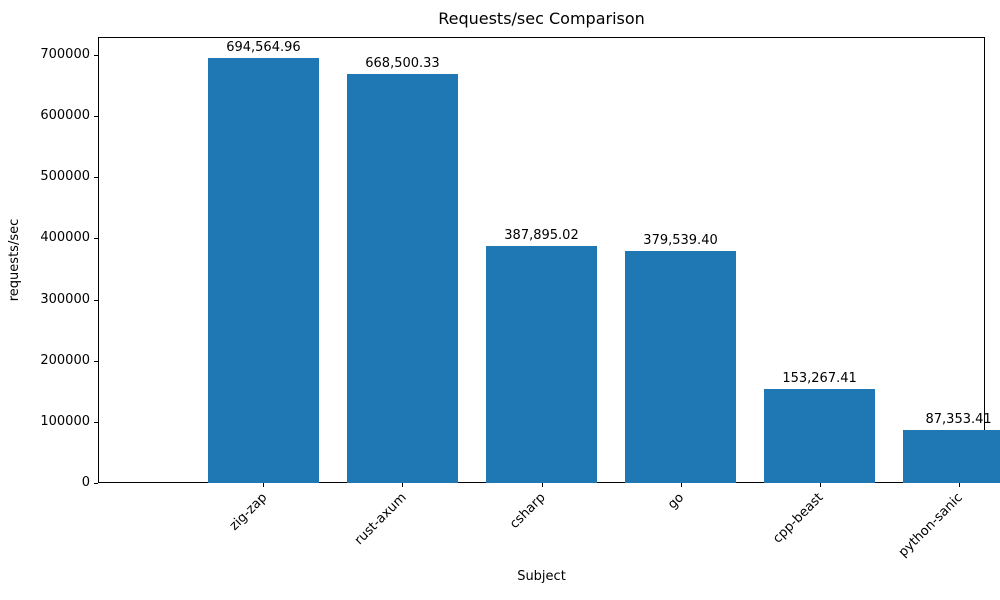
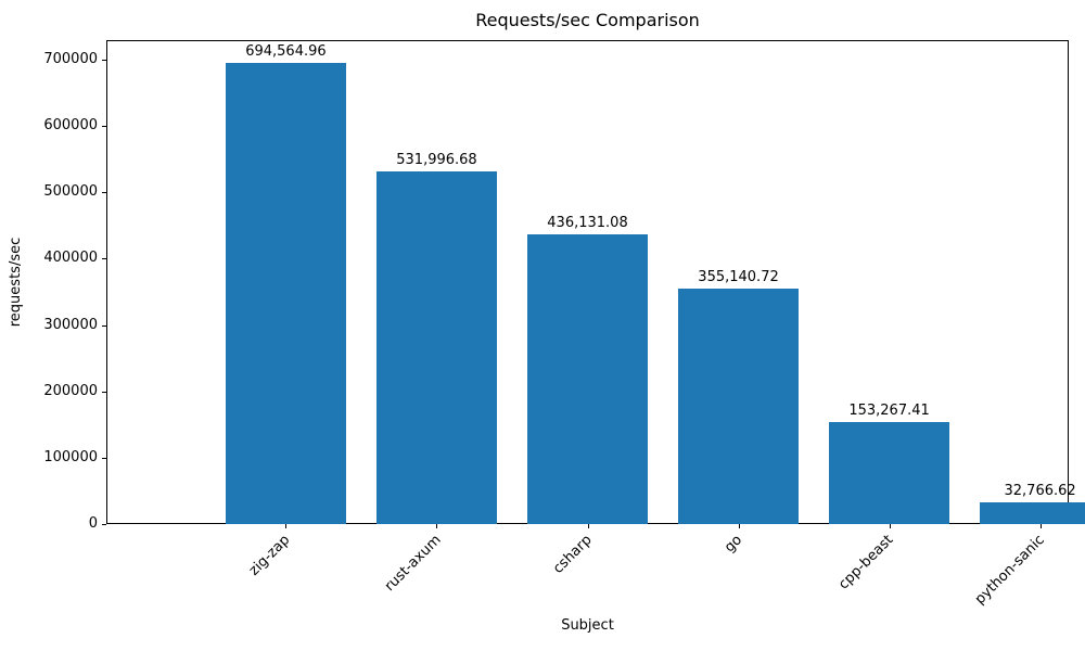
rust-axum: 668,500.33 -> 531,996.68
csharp: 387,895.02 -> 436,131.08
go: 379,539.40 -> 355,140.72
python-sanic: 87,353.41 -> 32,766.62
